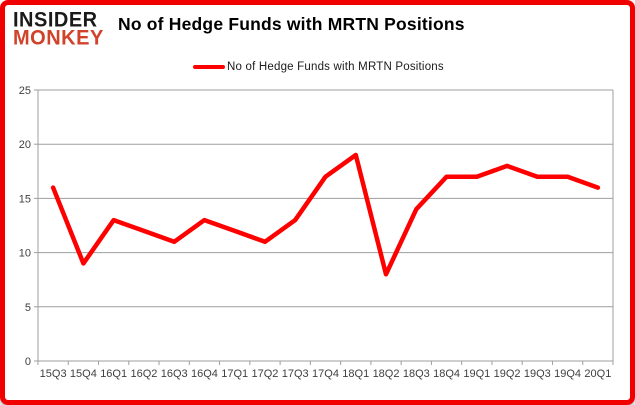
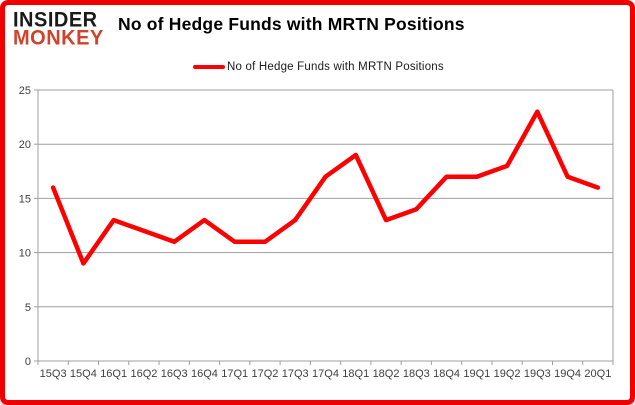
17Q1: 12 -> 11
18Q2: 8 -> 13
19Q3: 17 -> 23
